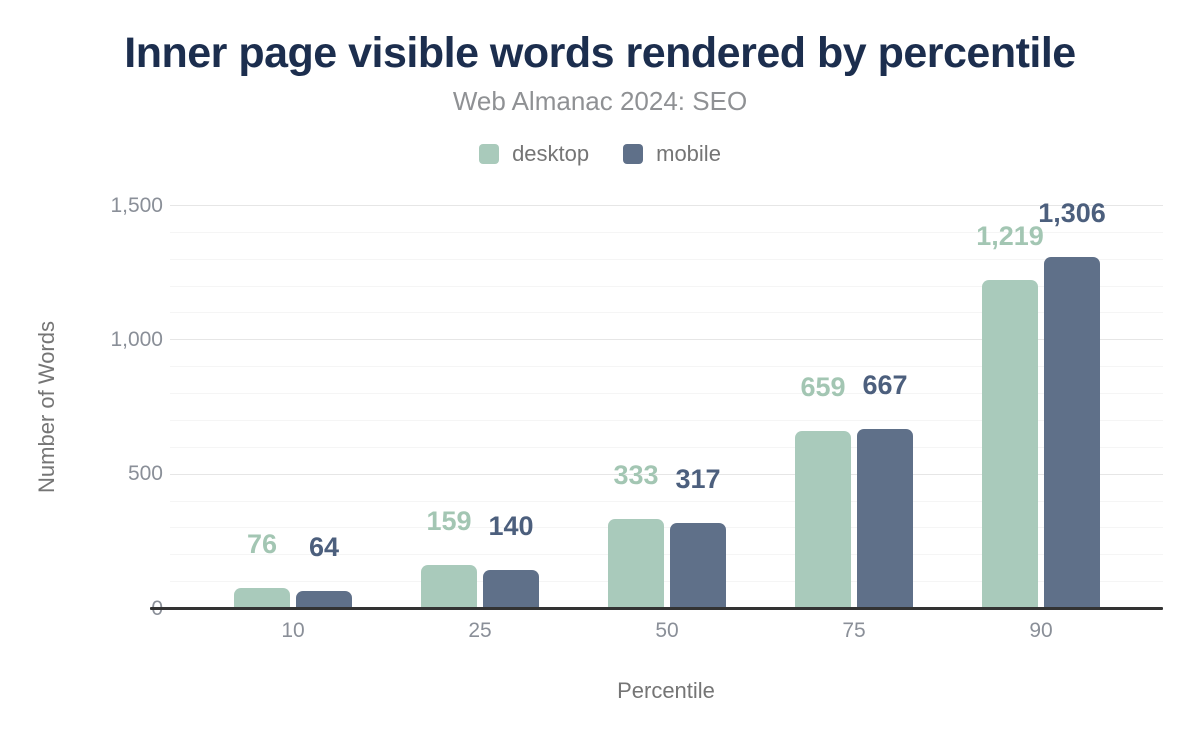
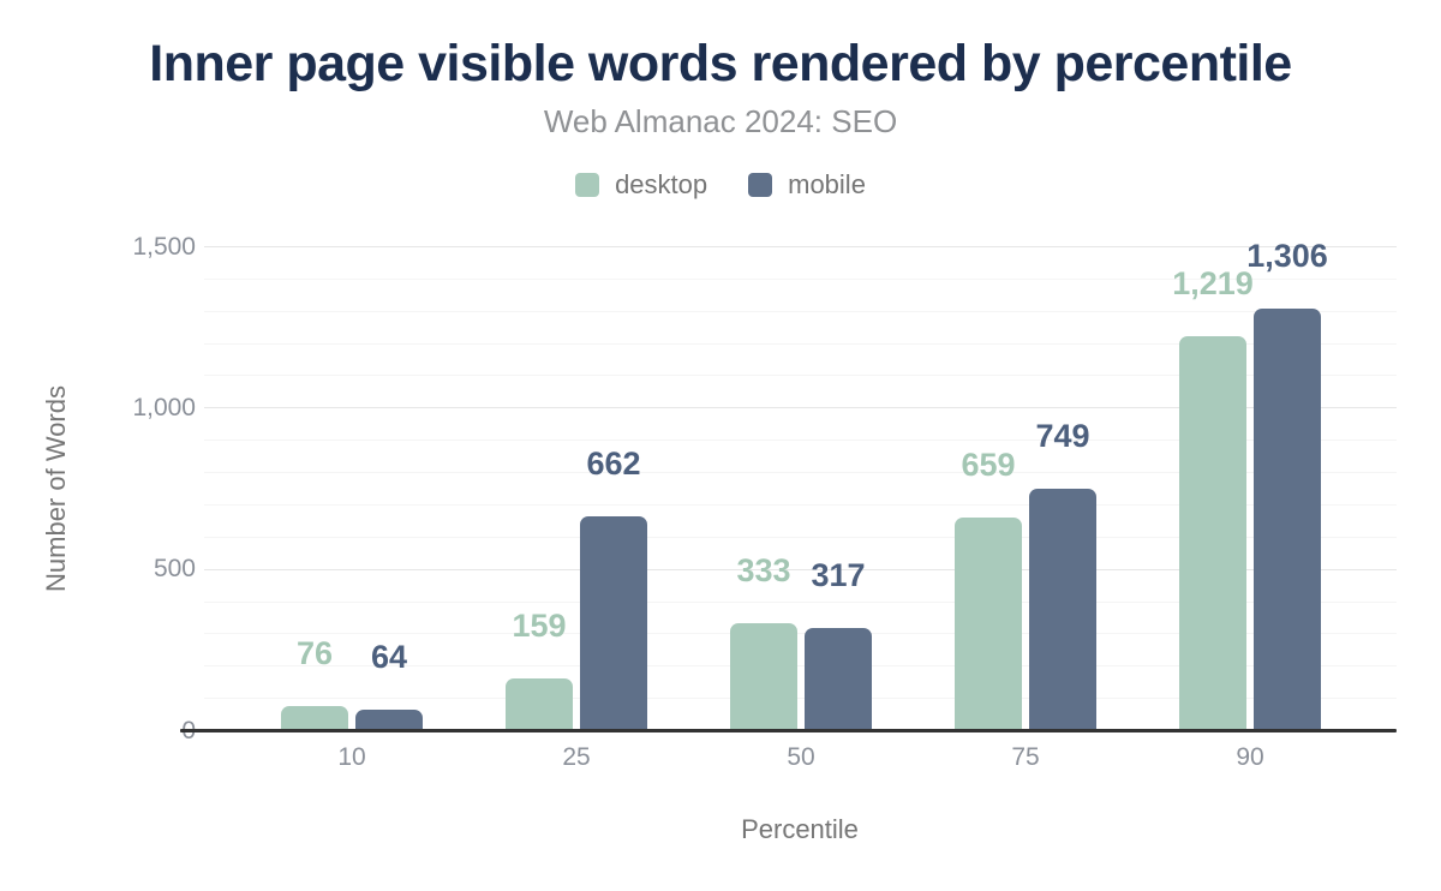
mobile/25: 140 -> 662
mobile/75: 667 -> 749
